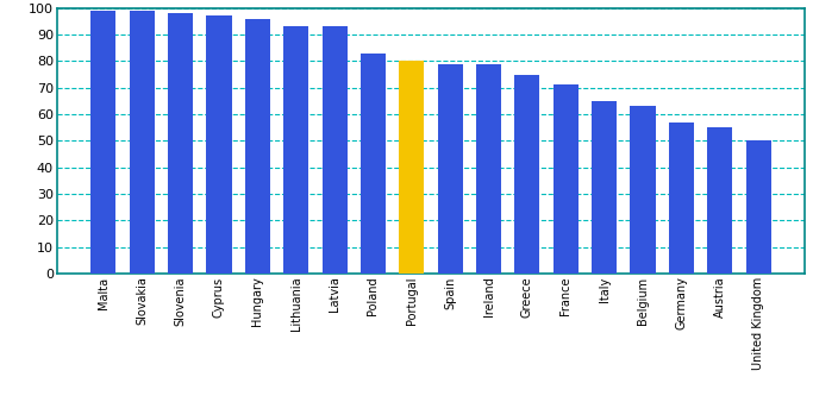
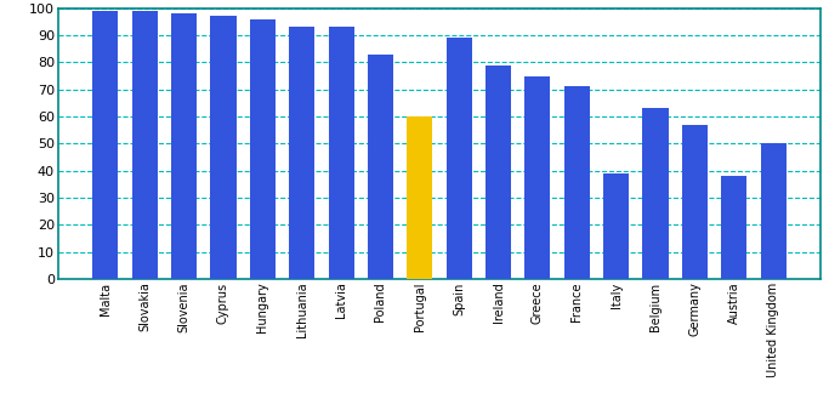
Portugal: 80 -> 60
Spain: 79 -> 89
Italy: 65 -> 39
Austria: 55 -> 38
